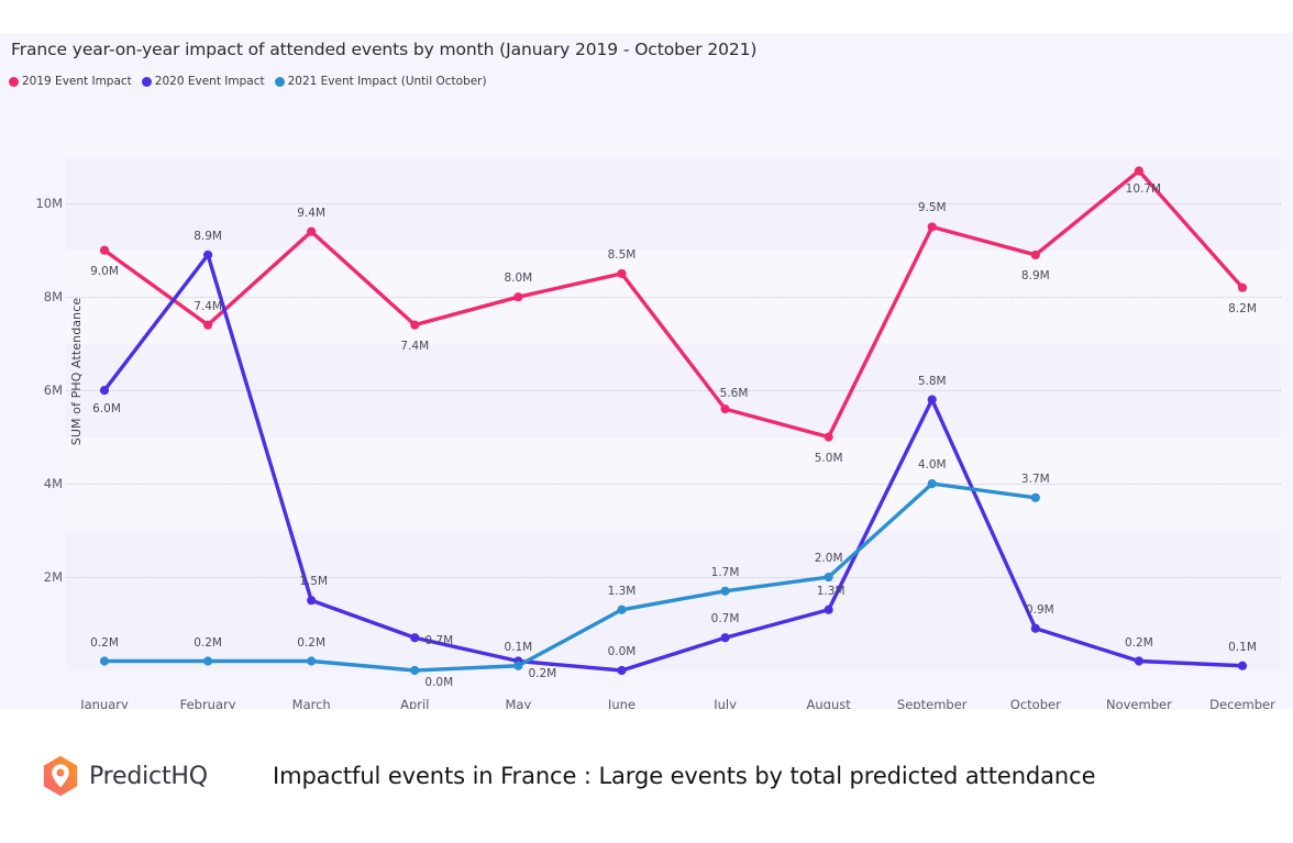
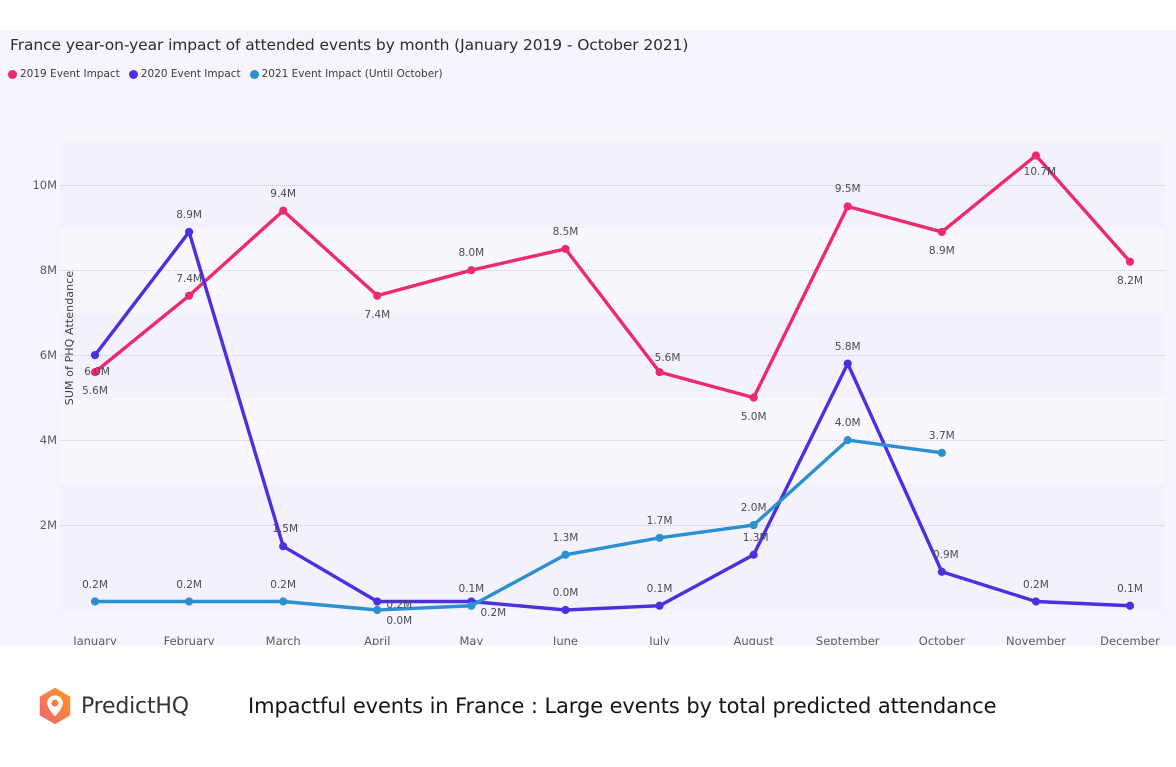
2019 Event Impact/January: 9.0M -> 5.6M
2020 Event Impact/April: 0.7M -> 0.2M
2020 Event Impact/July: 0.7M -> 0.1M
